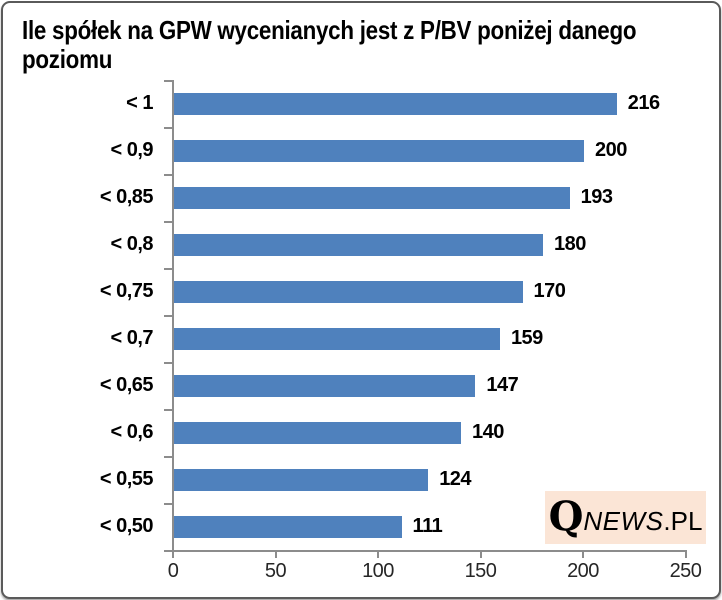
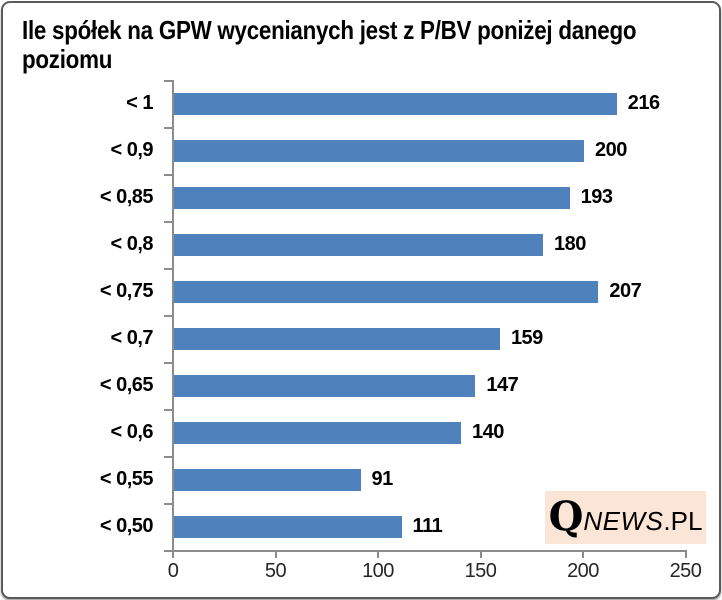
< 0,75: 170 -> 207
< 0,55: 124 -> 91
